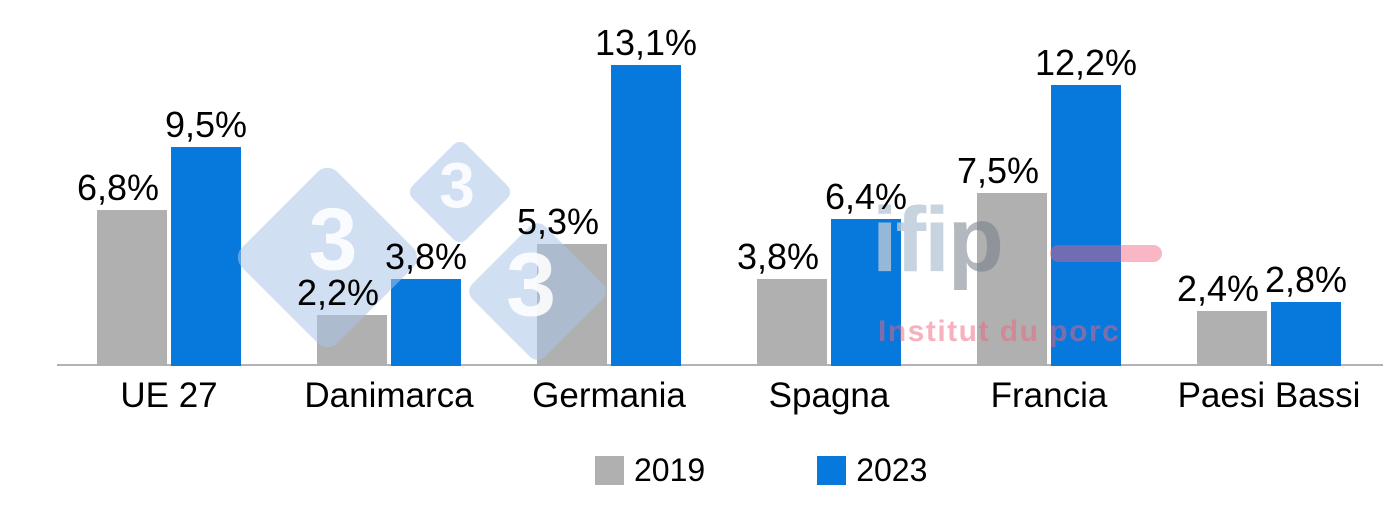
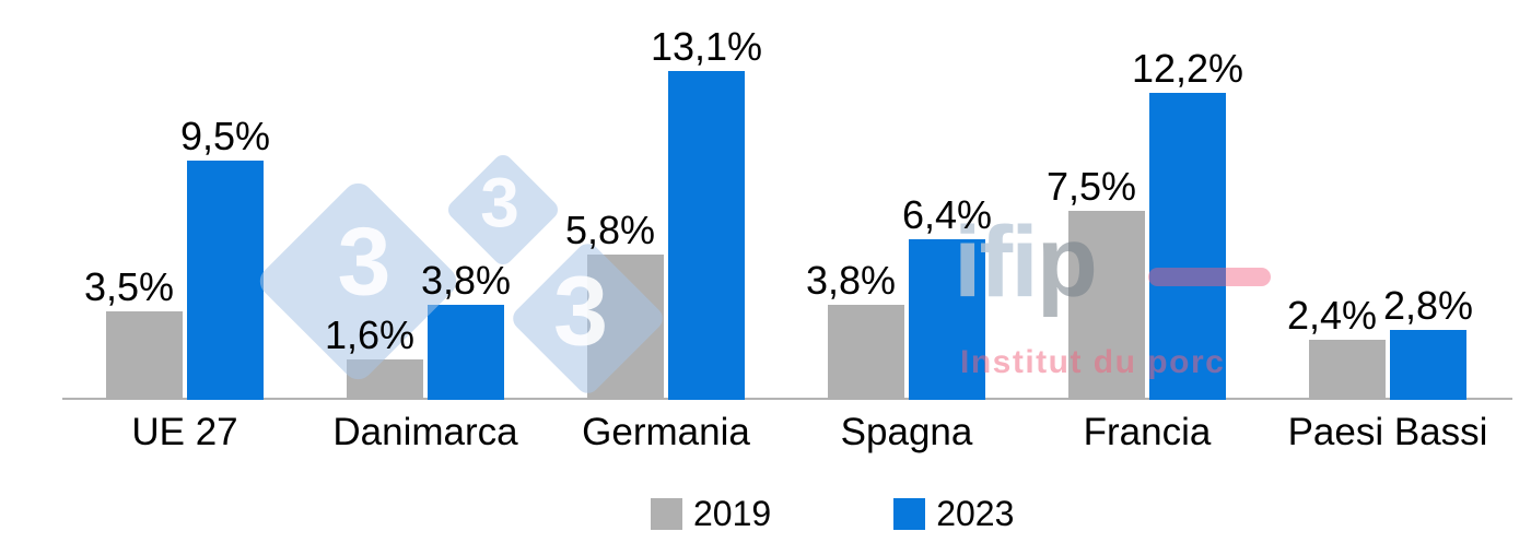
2019/UE 27: 6,8% -> 3,5%
2019/Danimarca: 2,2% -> 1,6%
2019/Germania: 5,3% -> 5,8%
